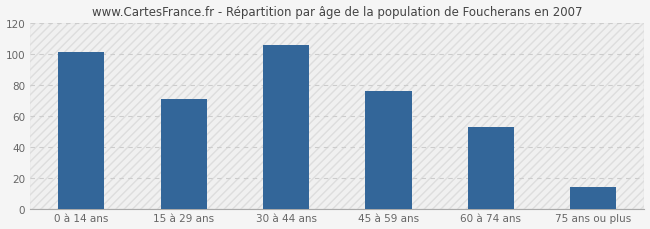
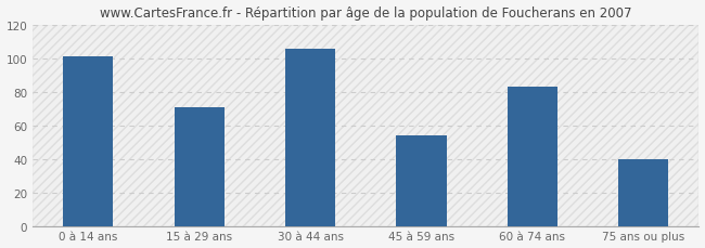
45 à 59 ans: 76 -> 54
60 à 74 ans: 53 -> 83
75 ans ou plus: 14 -> 40
